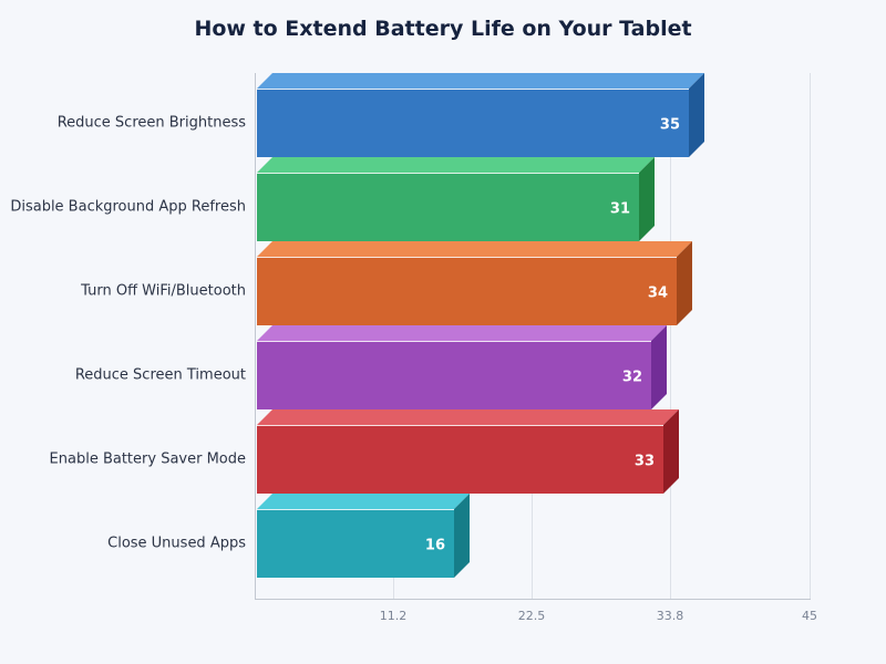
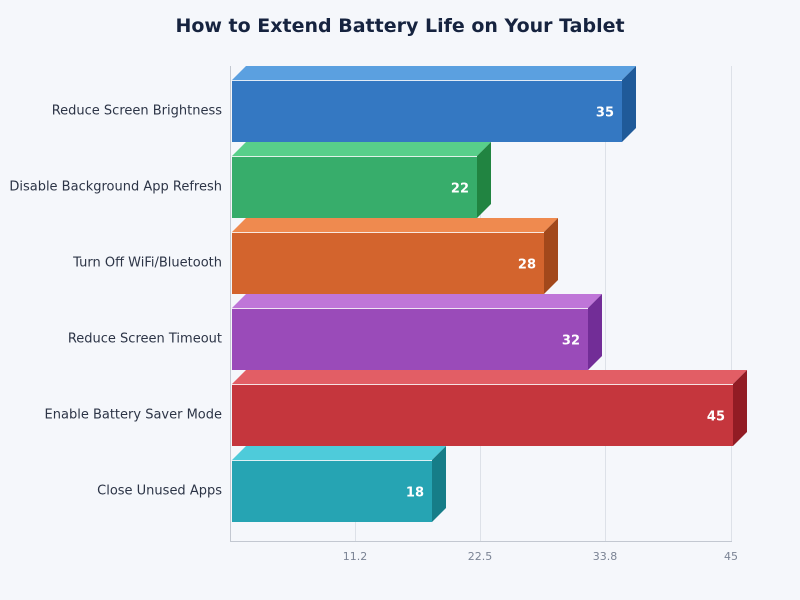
Disable Background App Refresh: 31 -> 22
Turn Off WiFi/Bluetooth: 34 -> 28
Enable Battery Saver Mode: 33 -> 45
Close Unused Apps: 16 -> 18
